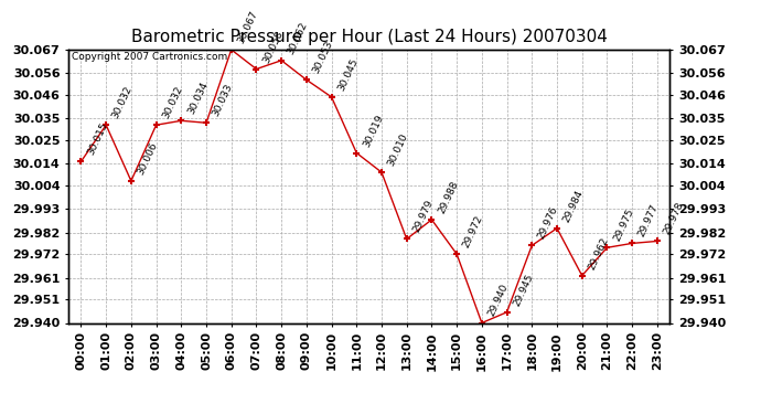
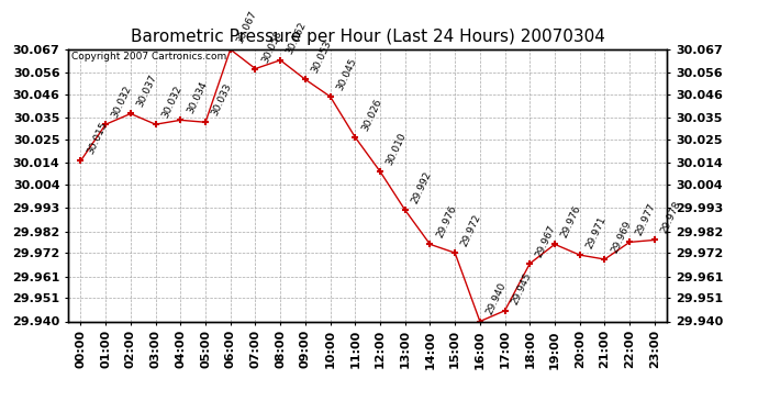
02:00: 30.006 -> 30.037
11:00: 30.019 -> 30.026
13:00: 29.979 -> 29.992
14:00: 29.988 -> 29.976
18:00: 29.976 -> 29.967
19:00: 29.984 -> 29.976
20:00: 29.962 -> 29.971
21:00: 29.975 -> 29.969
